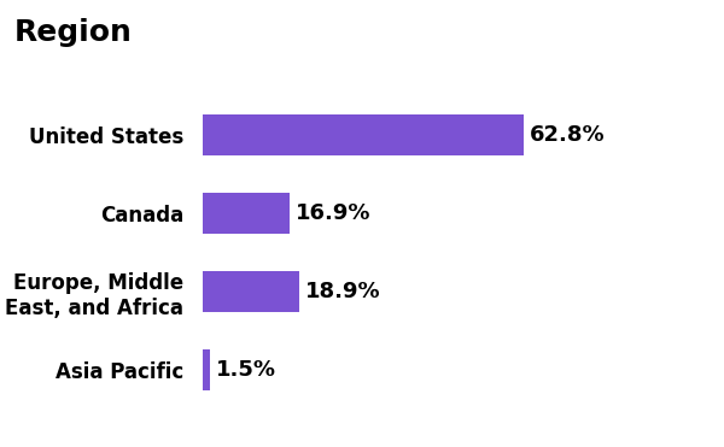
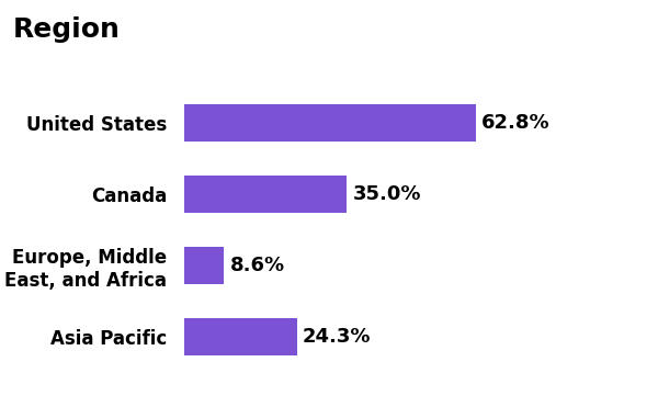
Canada: 16.9% -> 35.0%
Europe, Middle East, and Africa: 18.9% -> 8.6%
Asia Pacific: 1.5% -> 24.3%
